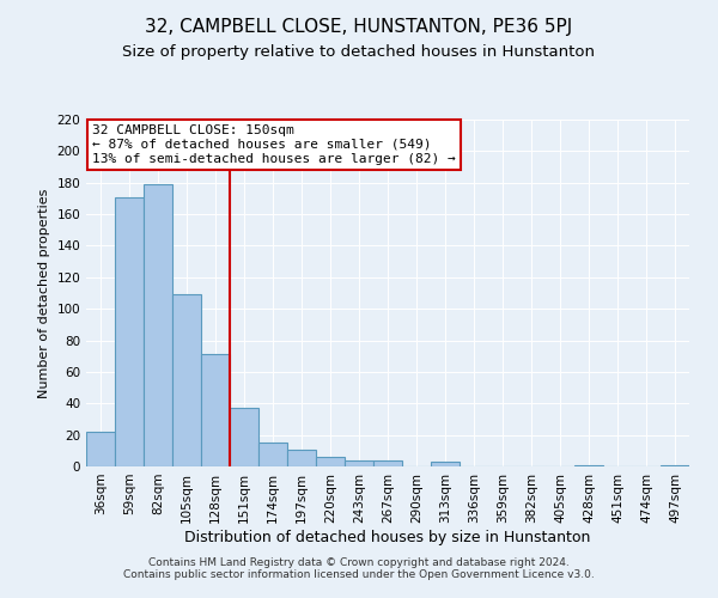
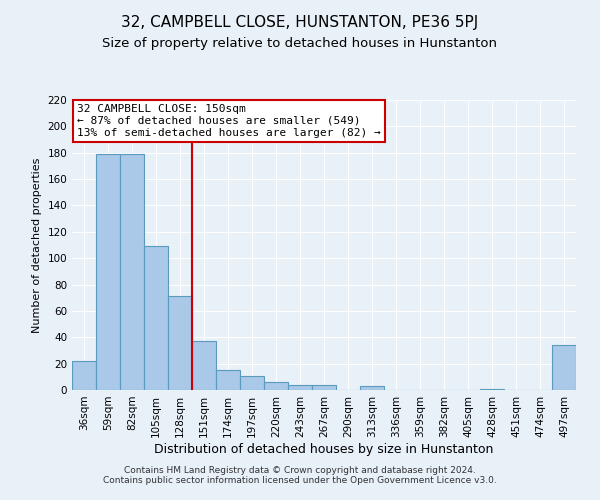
59sqm: 171 -> 179
497sqm: 1 -> 34
